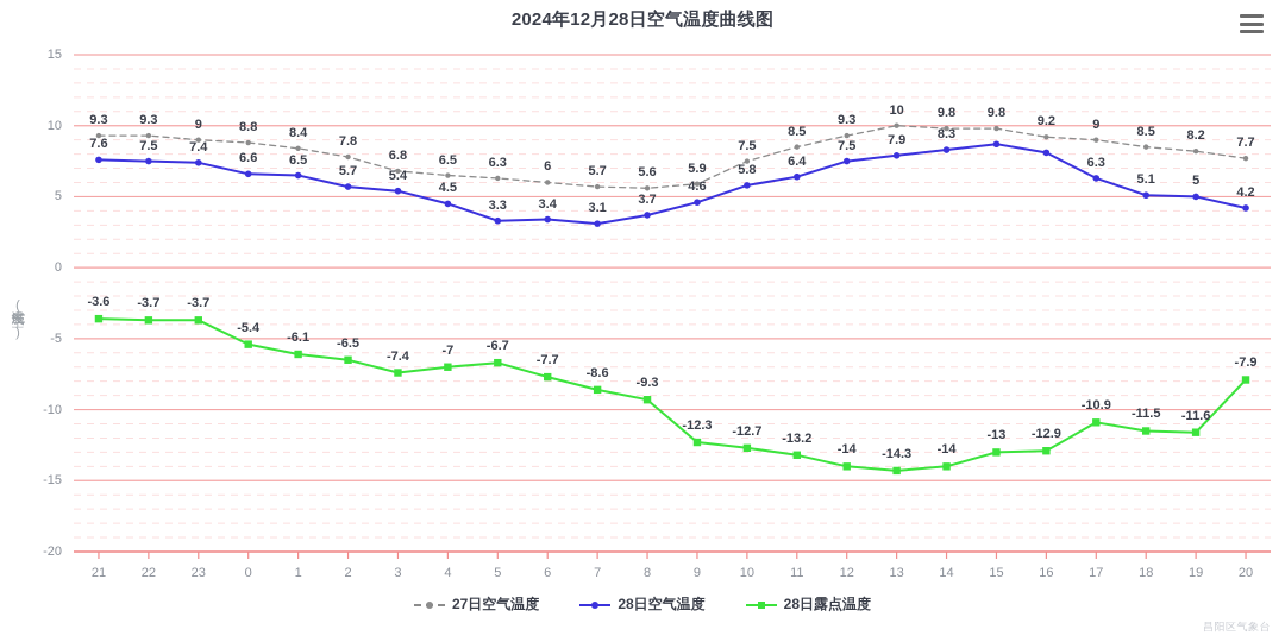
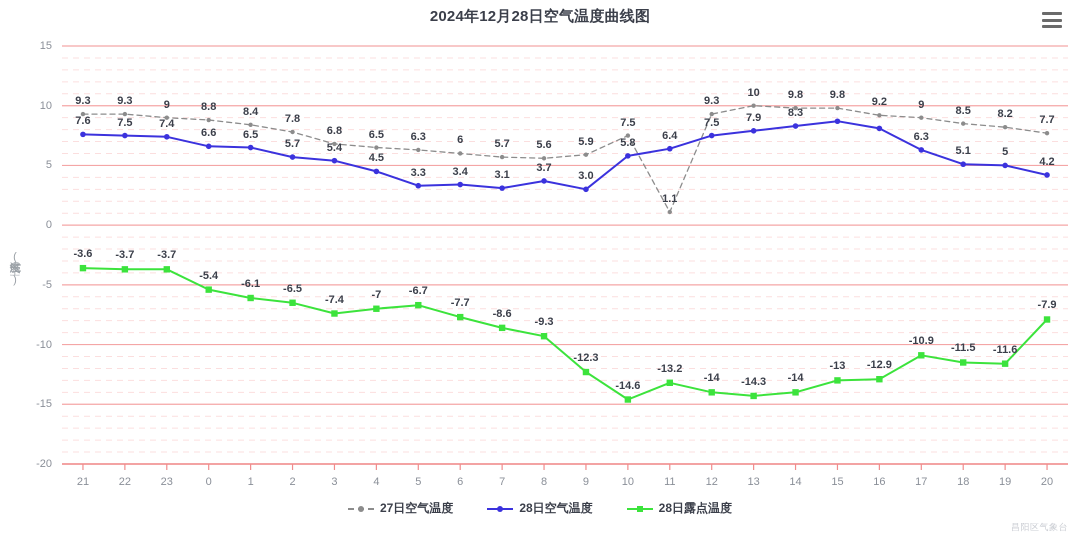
28日空气温度/9: 4.6 -> 3.0
28日露点温度/10: -12.7 -> -14.6
27日空气温度/11: 8.5 -> 1.1
